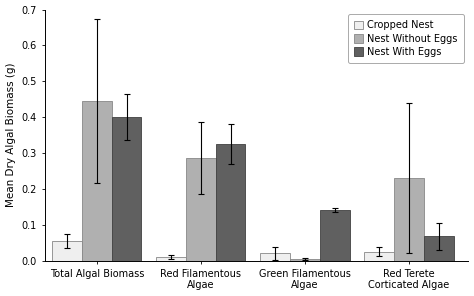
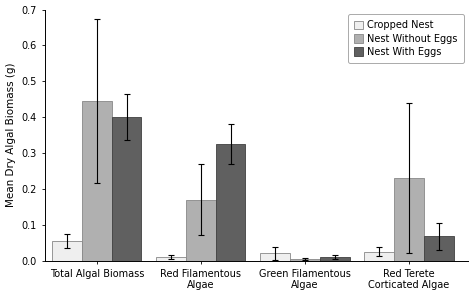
Nest Without Eggs/Red Filamentous Algae: 0.285 -> 0.170
Nest With Eggs/Green Filamentous Algae: 0.140 -> 0.010
